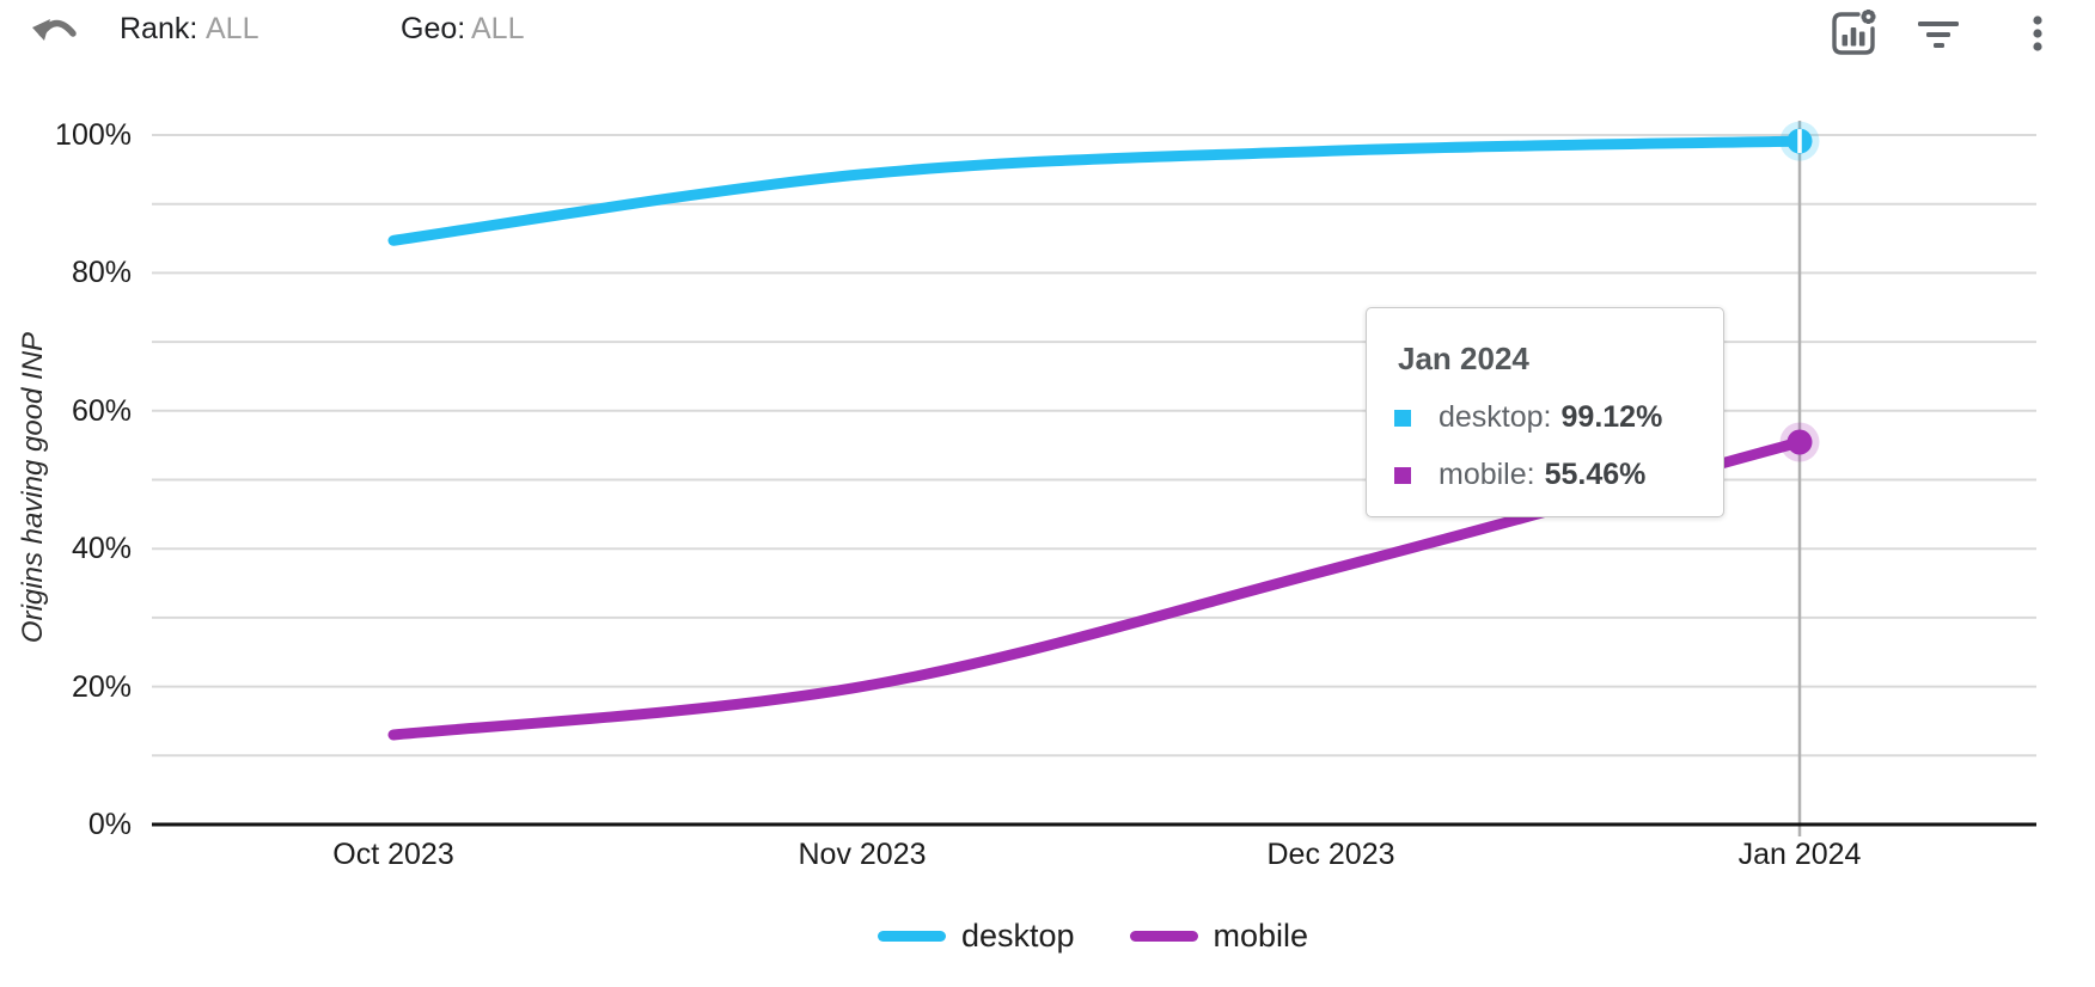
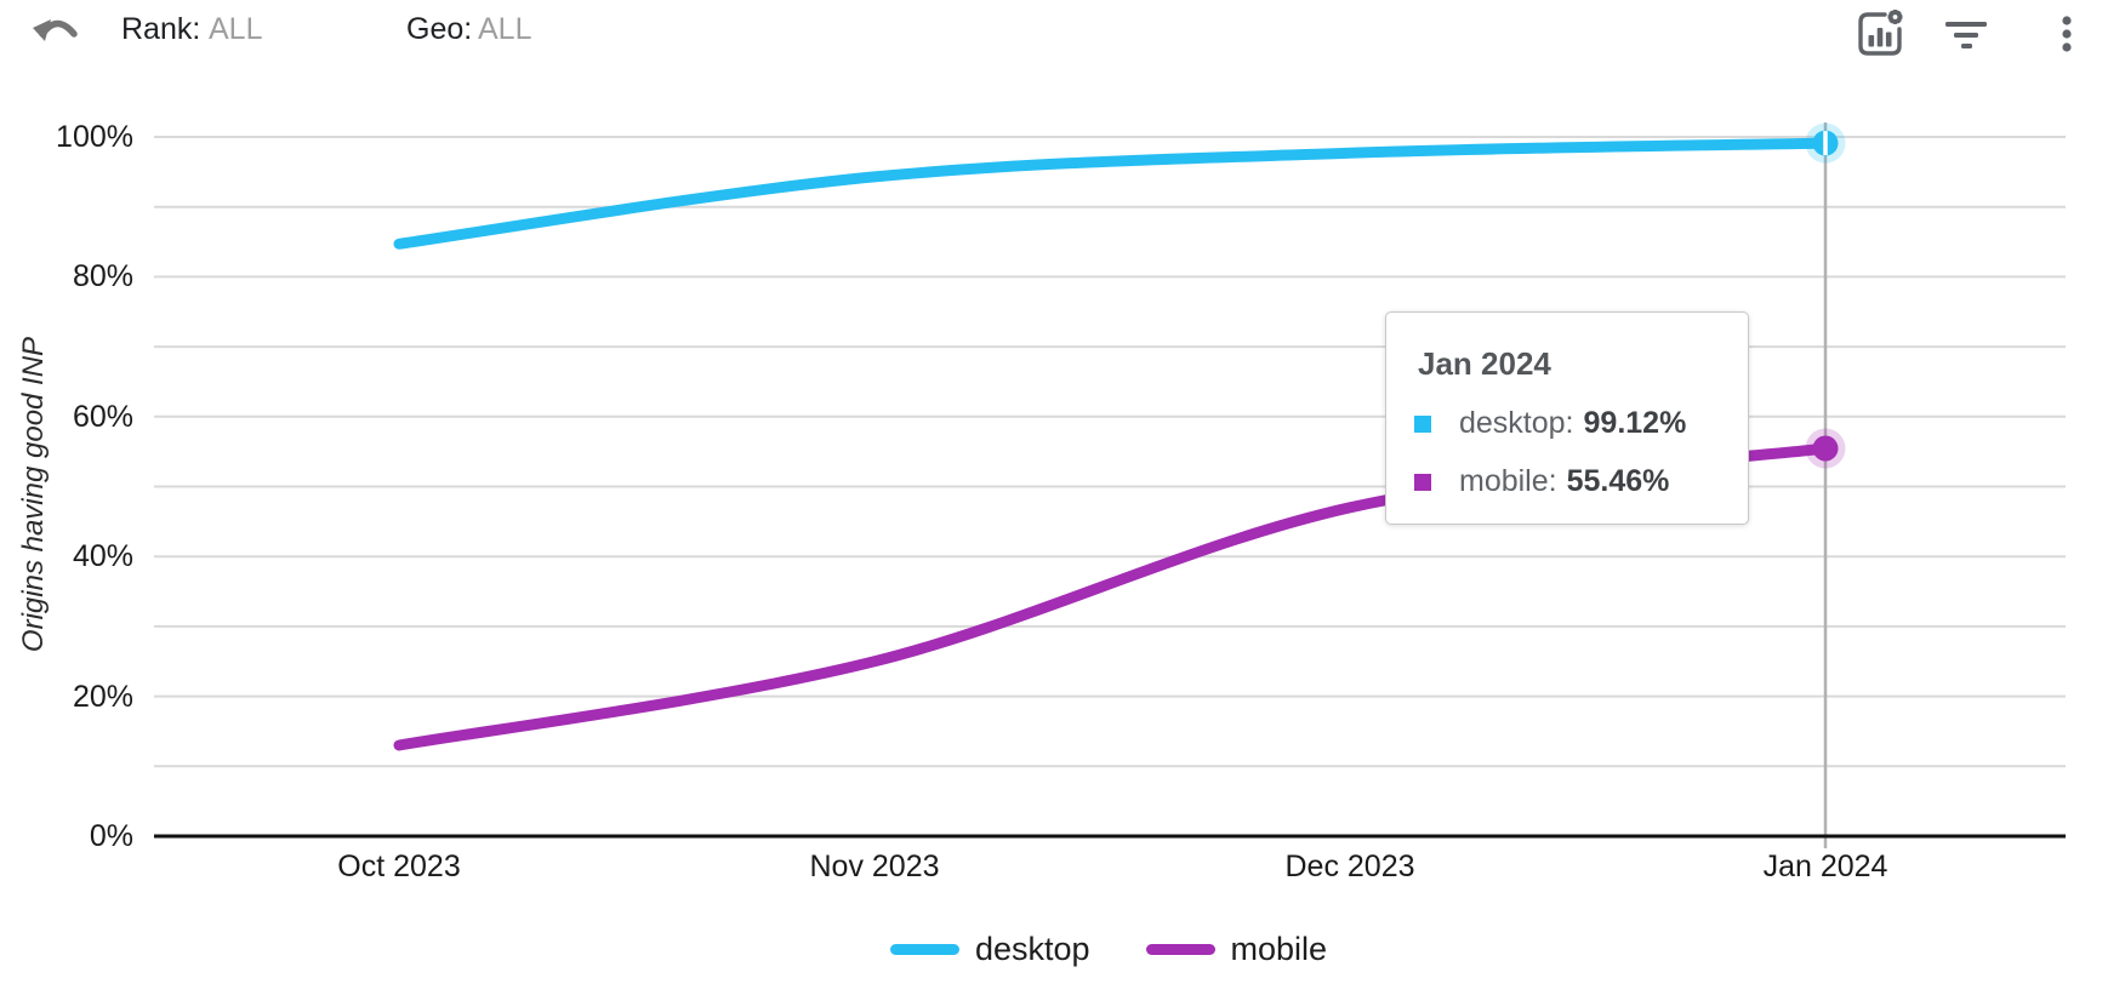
mobile/Nov 2023: 20% -> 25%
mobile/Dec 2023: 37% -> 47%
